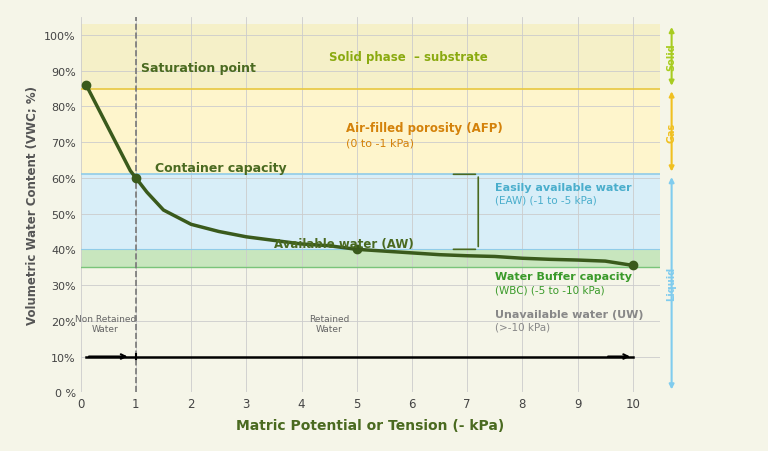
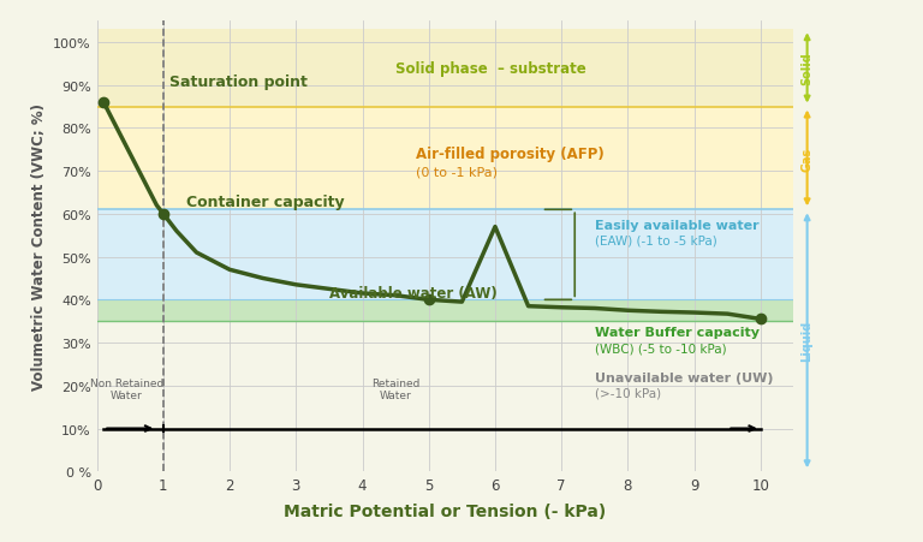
6: 39.0% -> 57.0%
